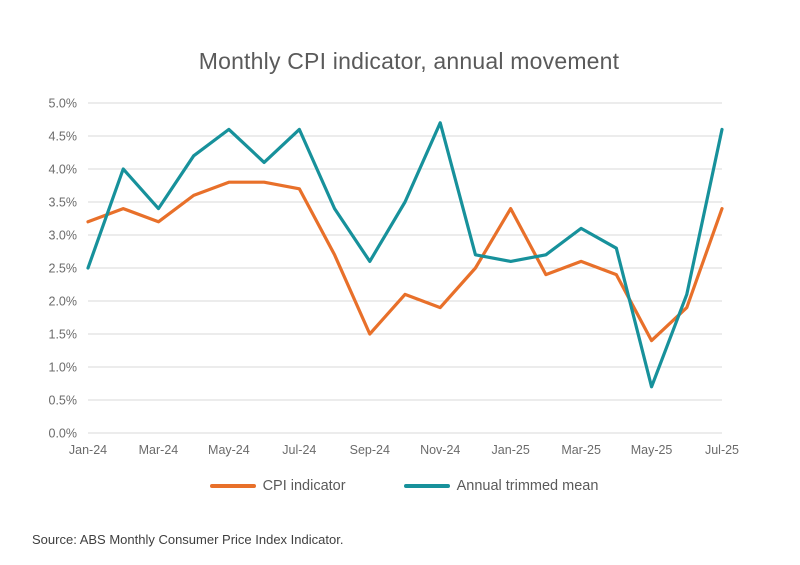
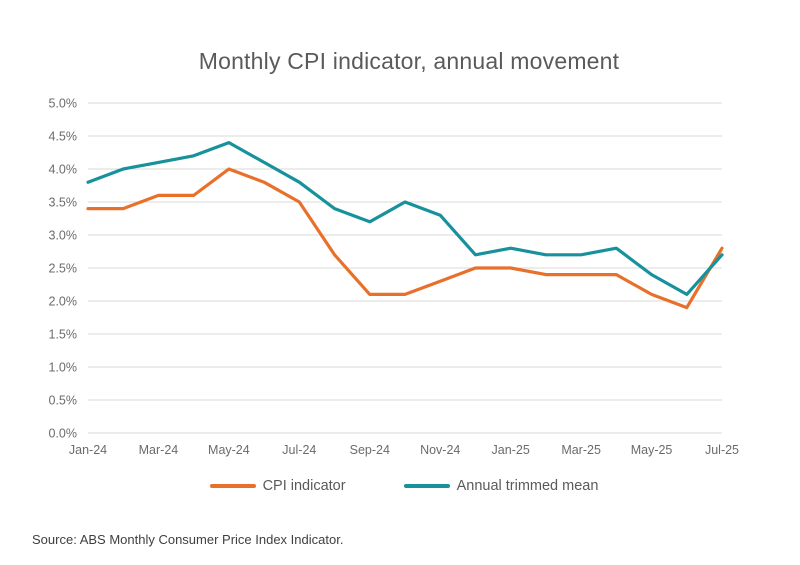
CPI indicator/Jan-24: 3.2% -> 3.4%
Annual trimmed mean/Jan-24: 2.5% -> 3.8%
CPI indicator/Mar-24: 3.2% -> 3.6%
Annual trimmed mean/Mar-24: 3.4% -> 4.1%
CPI indicator/May-24: 3.8% -> 4.0%
Annual trimmed mean/May-24: 4.6% -> 4.4%
CPI indicator/Jul-24: 3.7% -> 3.5%
Annual trimmed mean/Jul-24: 4.6% -> 3.8%
CPI indicator/Sep-24: 1.5% -> 2.1%
Annual trimmed mean/Sep-24: 2.6% -> 3.2%
CPI indicator/Nov-24: 1.9% -> 2.3%
Annual trimmed mean/Nov-24: 4.7% -> 3.3%
CPI indicator/Jan-25: 3.4% -> 2.5%
Annual trimmed mean/Jan-25: 2.6% -> 2.8%
CPI indicator/Mar-25: 2.6% -> 2.4%
Annual trimmed mean/Mar-25: 3.1% -> 2.7%
CPI indicator/May-25: 1.4% -> 2.1%
Annual trimmed mean/May-25: 0.7% -> 2.4%
CPI indicator/Jul-25: 3.4% -> 2.8%
Annual trimmed mean/Jul-25: 4.6% -> 2.7%
